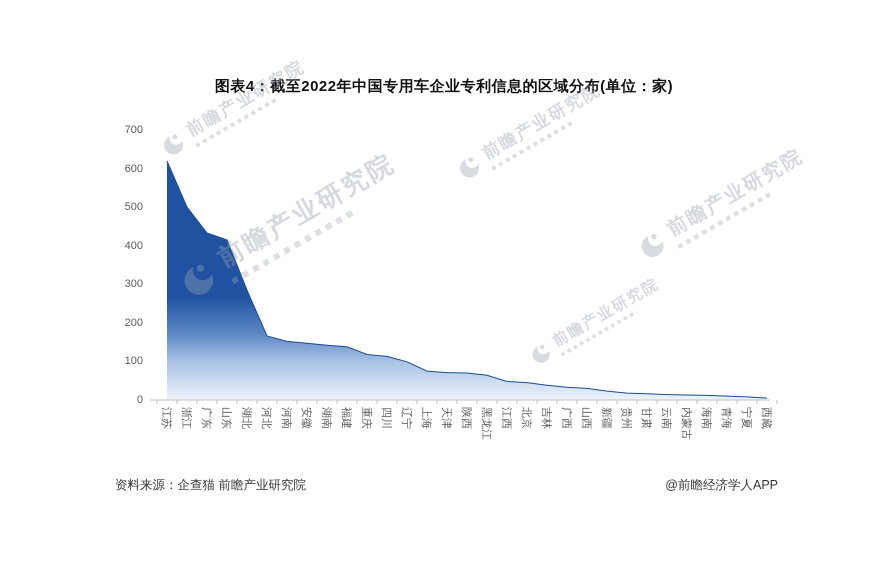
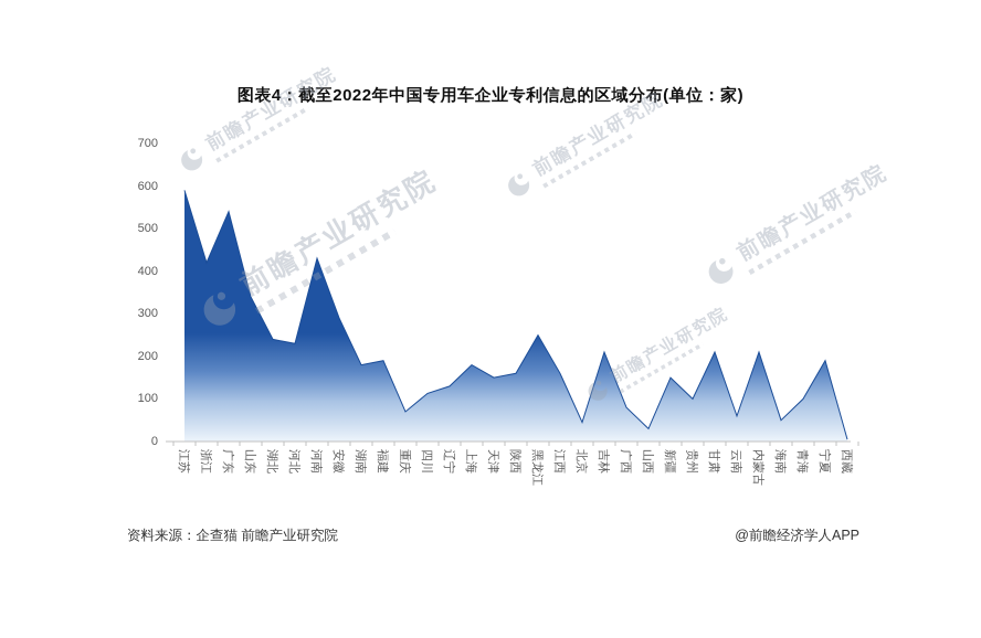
江苏: 620 -> 590
浙江: 500 -> 420
广东: 430 -> 540
山东: 420 -> 340
湖北: 280 -> 240
河北: 170 -> 230
河南: 150 -> 430
安徽: 150 -> 290
湖南: 140 -> 180
福建: 140 -> 190
重庆: 120 -> 70
辽宁: 100 -> 130
上海: 80 -> 180
天津: 70 -> 150
陕西: 70 -> 160
黑龙江: 60 -> 250
江西: 50 -> 160
吉林: 40 -> 210
广西: 30 -> 80
新疆: 20 -> 150
贵州: 20 -> 100
甘肃: 20 -> 210
云南: 10 -> 60
内蒙古: 10 -> 210
海南: 10 -> 50
青海: 10 -> 100
宁夏: 10 -> 190
